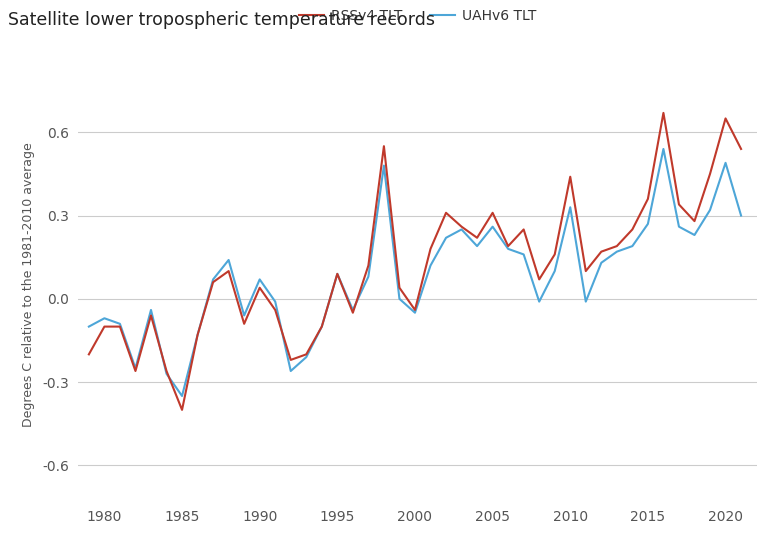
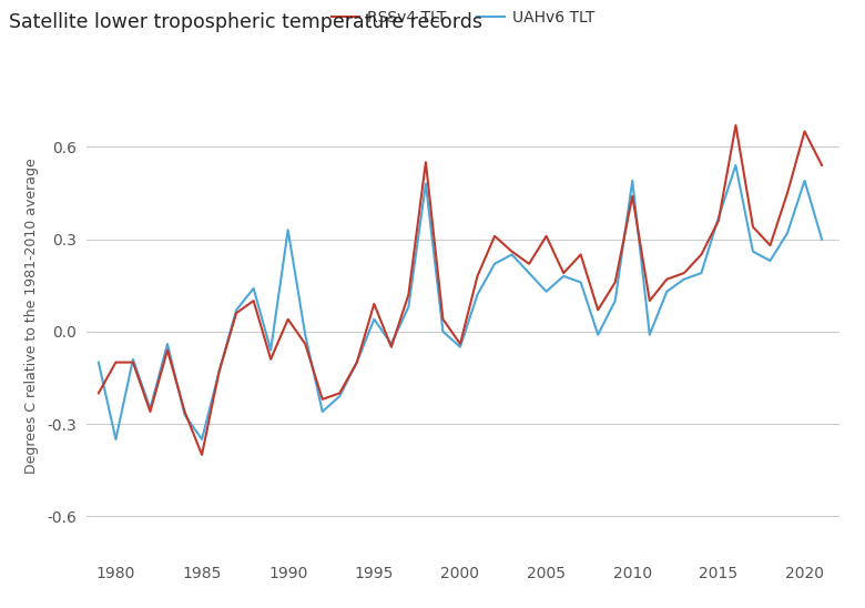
UAHv6 TLT/1980: -0.07 -> -0.35
UAHv6 TLT/1990: 0.07 -> 0.33
UAHv6 TLT/1995: 0.09 -> 0.04
UAHv6 TLT/2005: 0.26 -> 0.13
UAHv6 TLT/2010: 0.33 -> 0.49
UAHv6 TLT/2015: 0.27 -> 0.37
